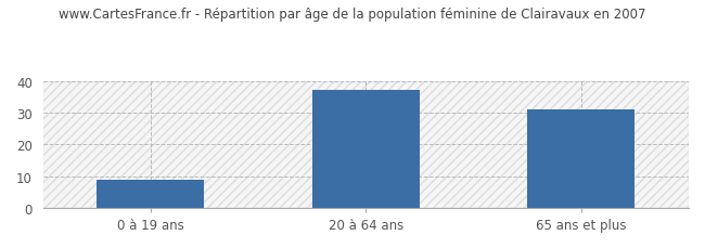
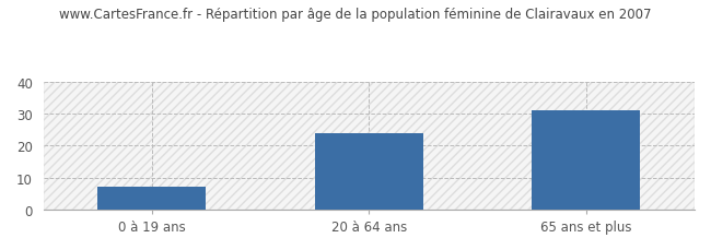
0 à 19 ans: 9 -> 7
20 à 64 ans: 37 -> 24
